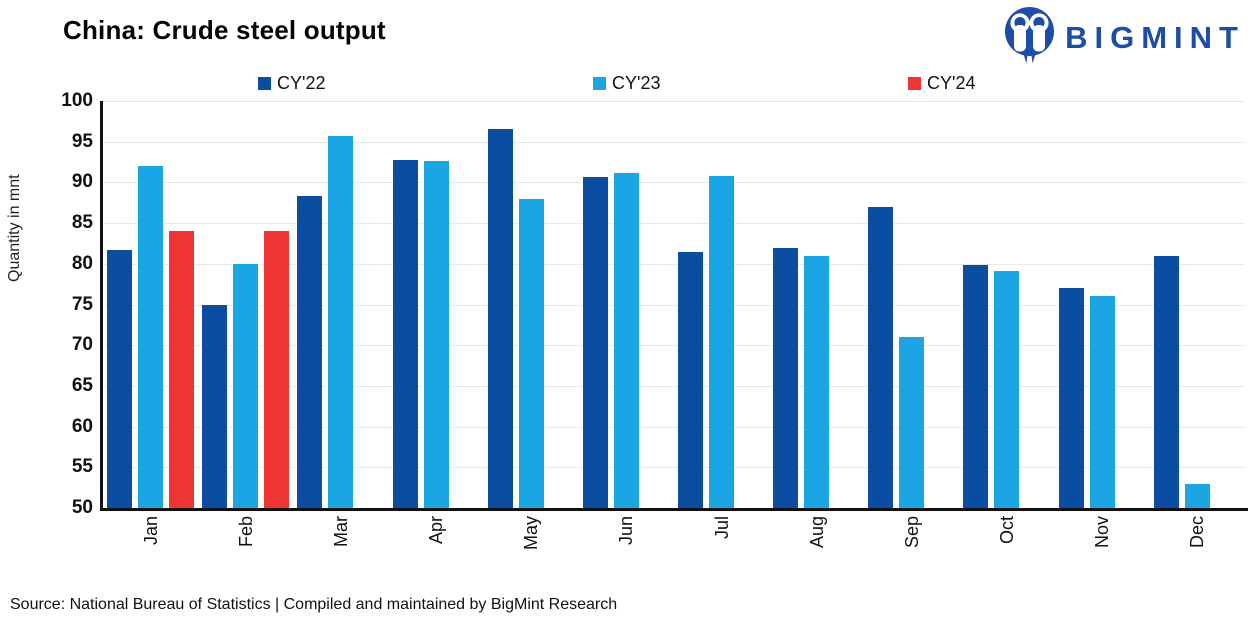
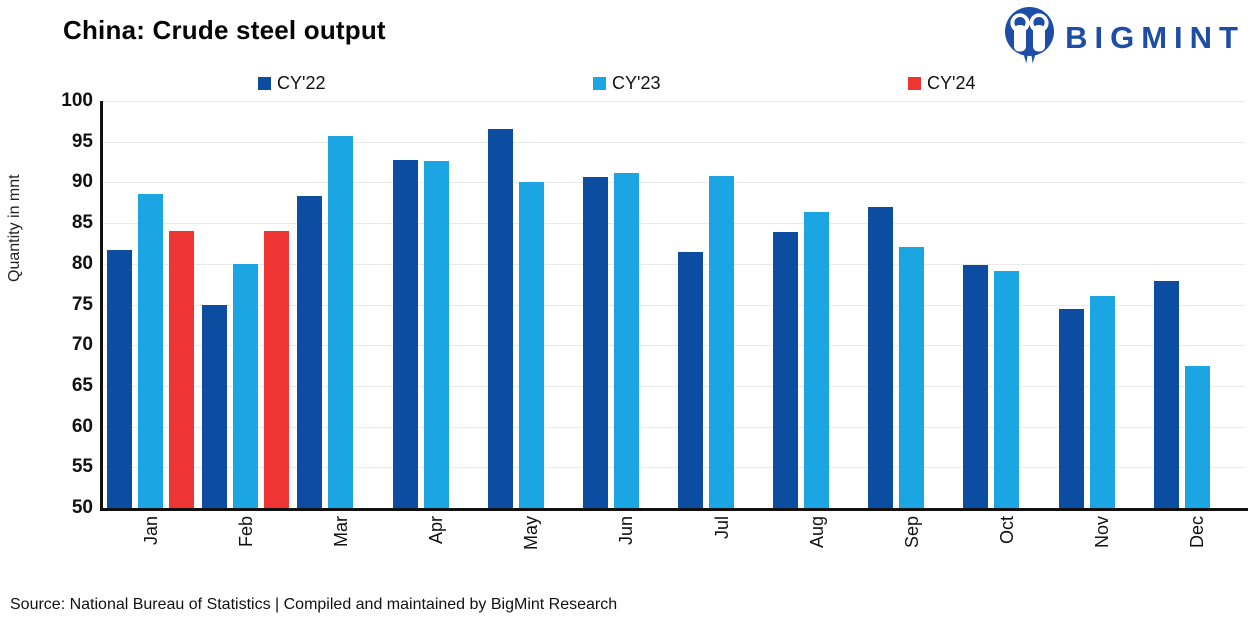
CY'23/Jan: 92 -> 89
CY'23/May: 88 -> 90
CY'22/Aug: 82 -> 84
CY'23/Aug: 81 -> 86
CY'23/Sep: 71 -> 82
CY'22/Nov: 77 -> 74
CY'22/Dec: 81 -> 78
CY'23/Dec: 53 -> 67
